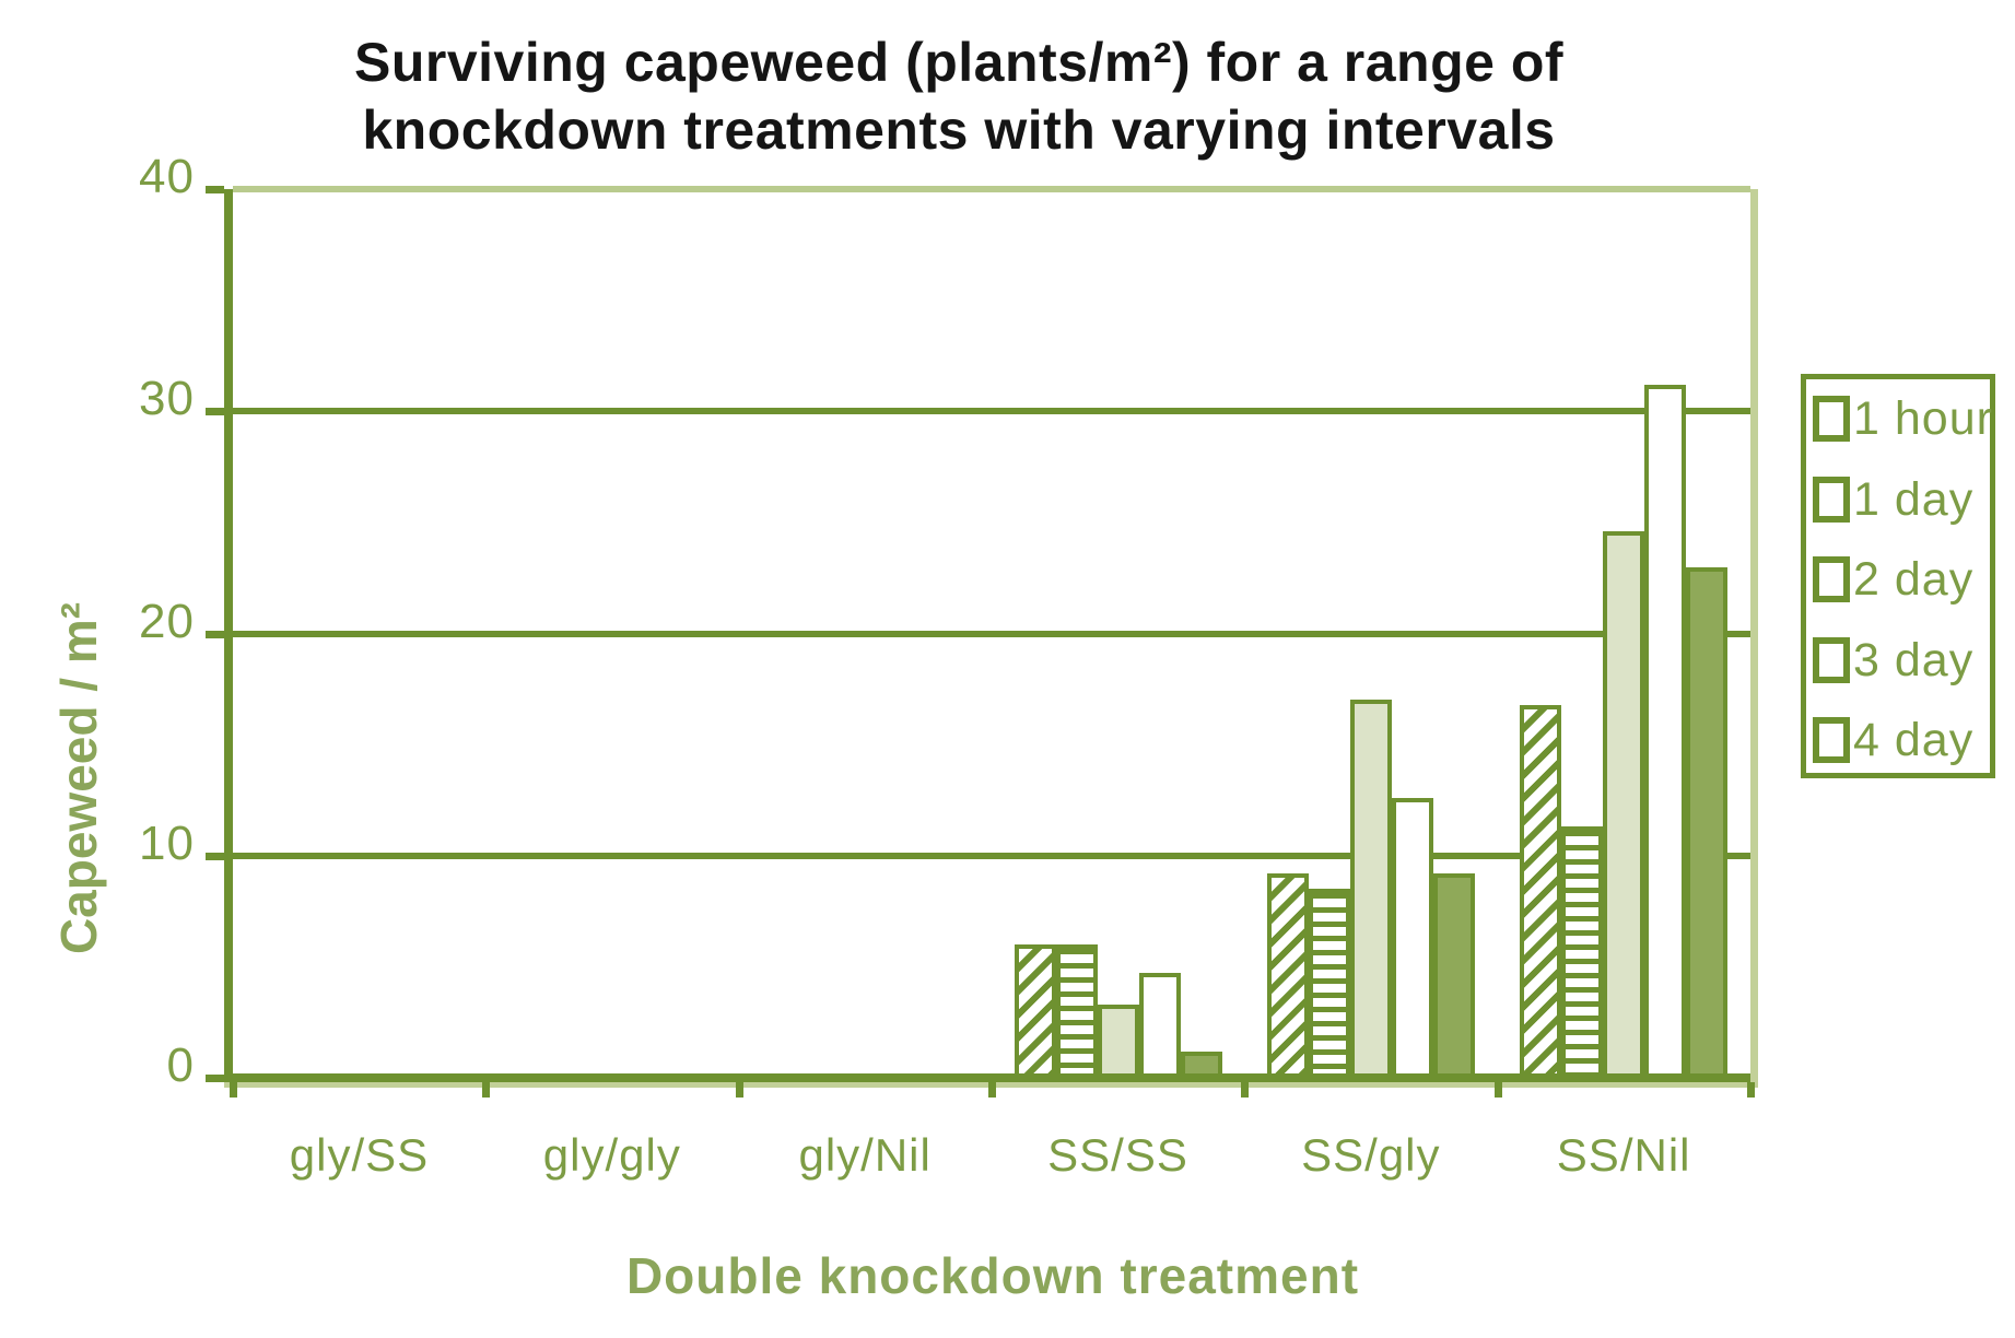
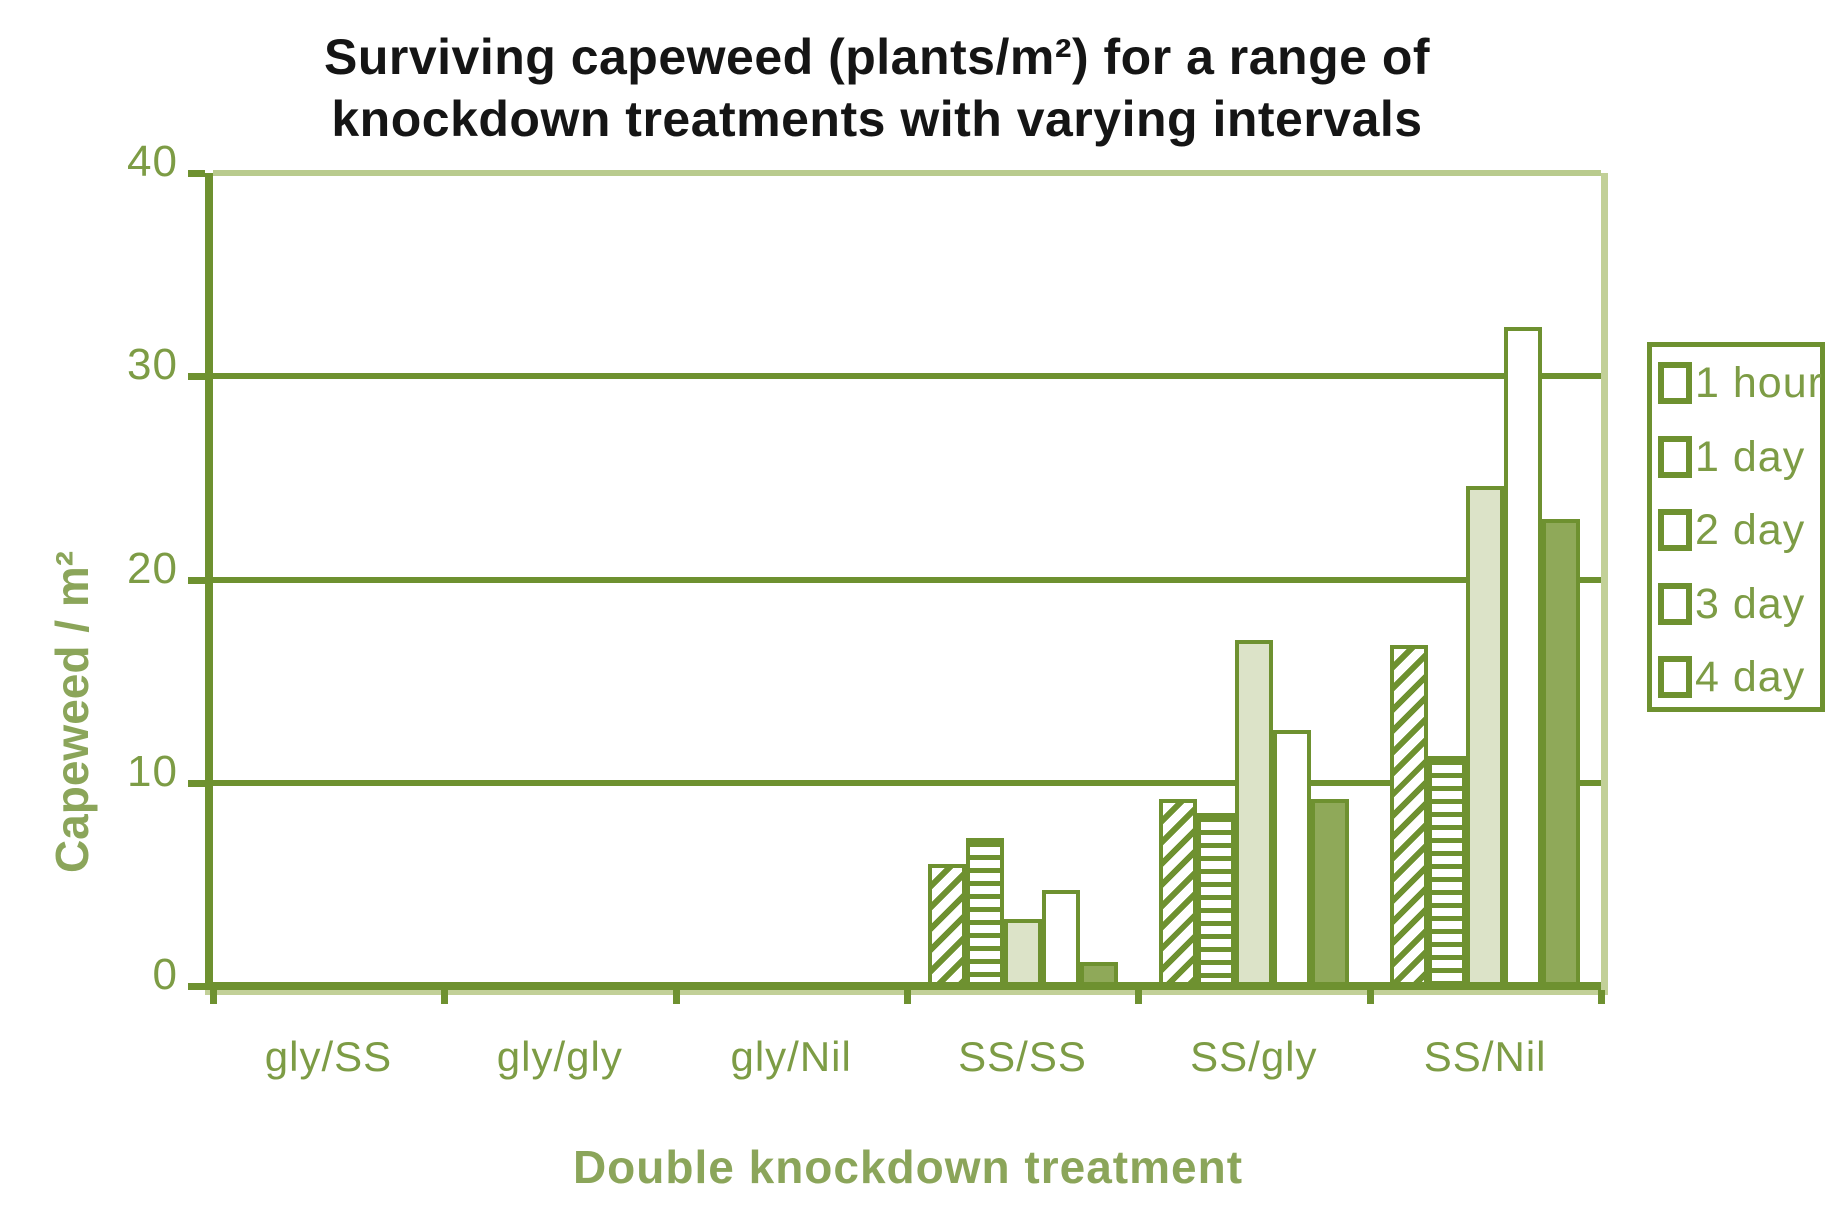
1 day/SS/SS: 6.0 -> 7.3
3 day/SS/Nil: 31.2 -> 32.4
